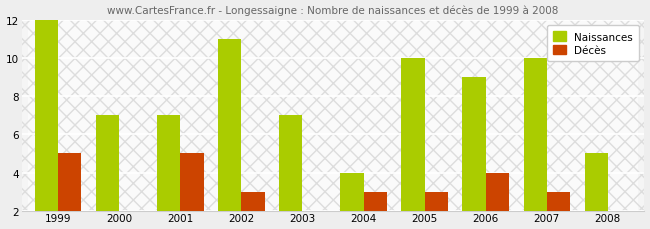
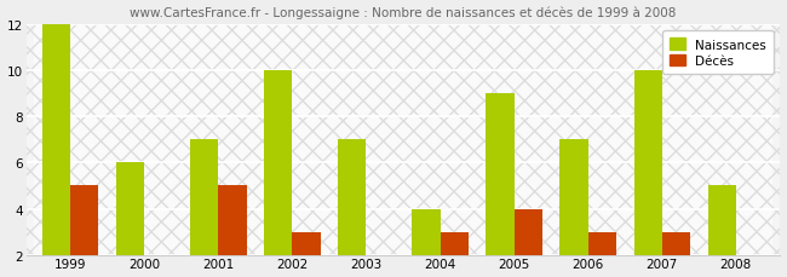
Naissances/2000: 7 -> 6
Naissances/2002: 11 -> 10
Naissances/2005: 10 -> 9
Décès/2005: 3 -> 4
Naissances/2006: 9 -> 7
Décès/2006: 4 -> 3
